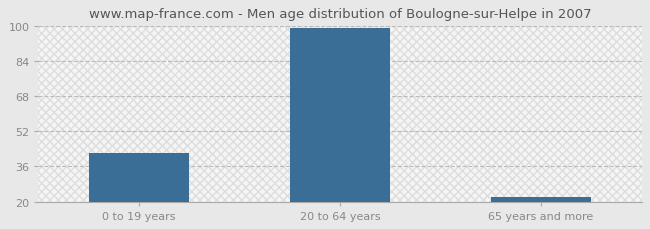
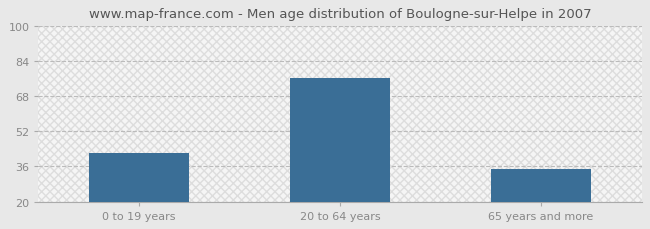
20 to 64 years: 99 -> 76
65 years and more: 22 -> 35
